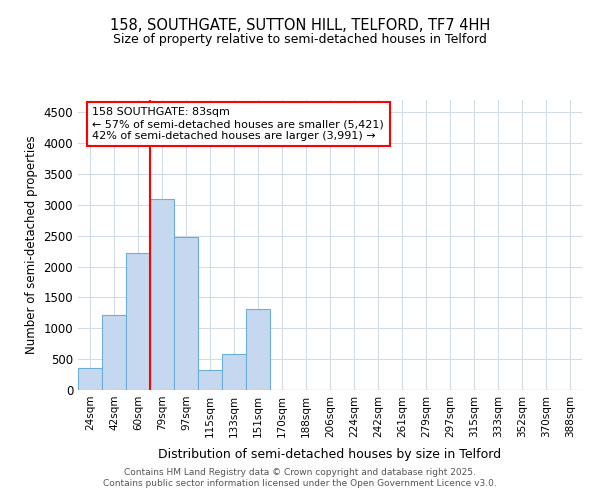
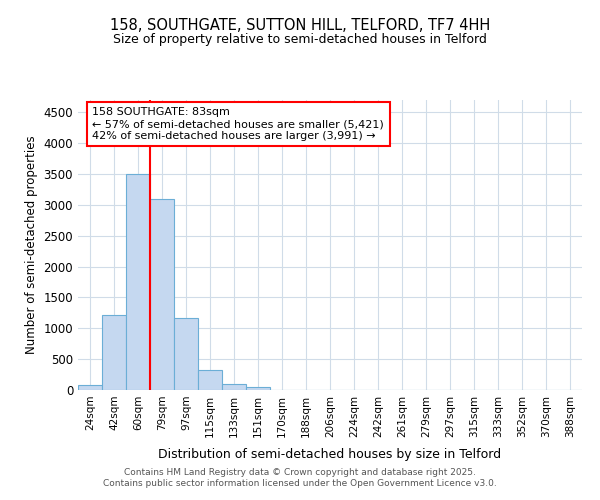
24sqm: 360 -> 80
60sqm: 2220 -> 3500
97sqm: 2480 -> 1160
133sqm: 580 -> 100
151sqm: 1320 -> 60
